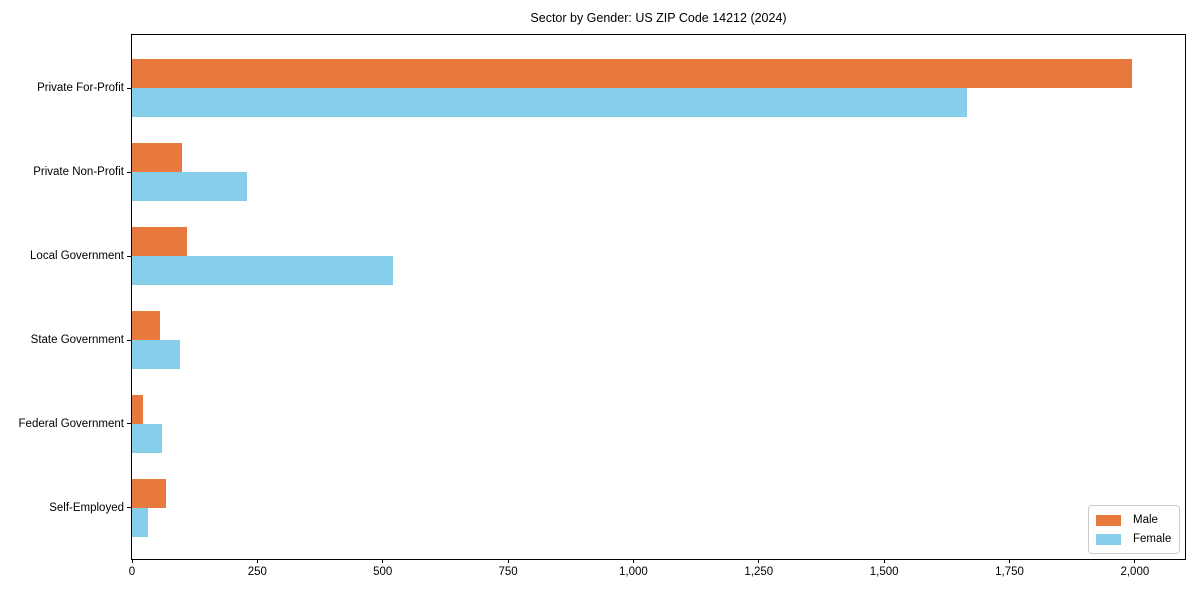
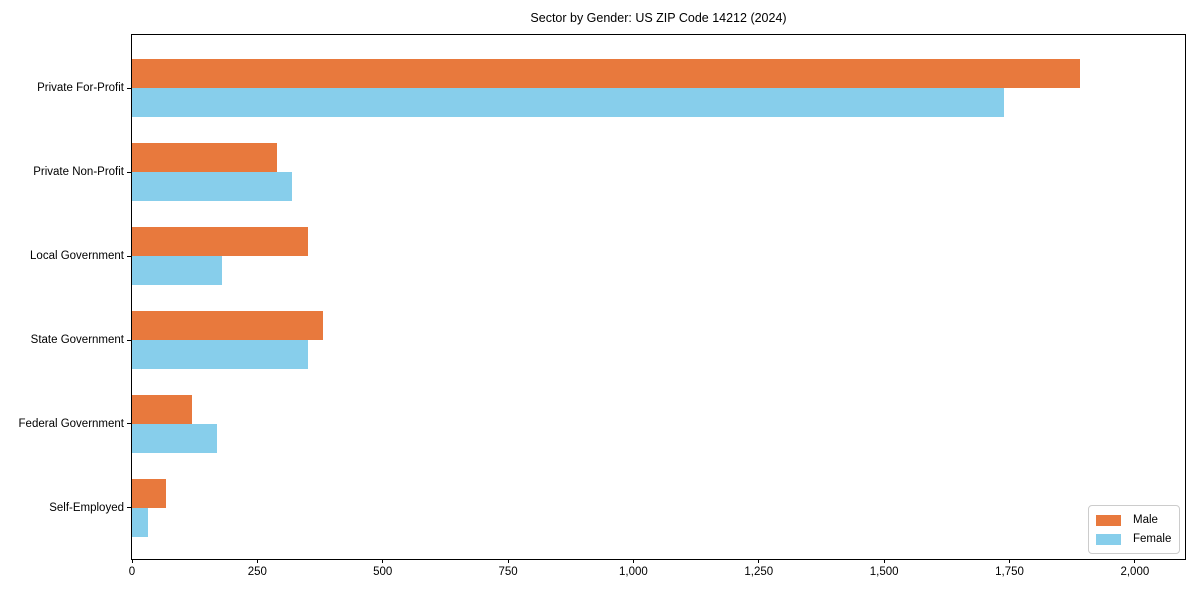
Male/Private For-Profit: 2000 -> 1890
Female/Private For-Profit: 1660 -> 1740
Male/Private Non-Profit: 100 -> 290
Female/Private Non-Profit: 230 -> 320
Male/Local Government: 110 -> 350
Female/Local Government: 520 -> 180
Male/State Government: 60 -> 380
Female/State Government: 100 -> 350
Male/Federal Government: 20 -> 120
Female/Federal Government: 60 -> 170
